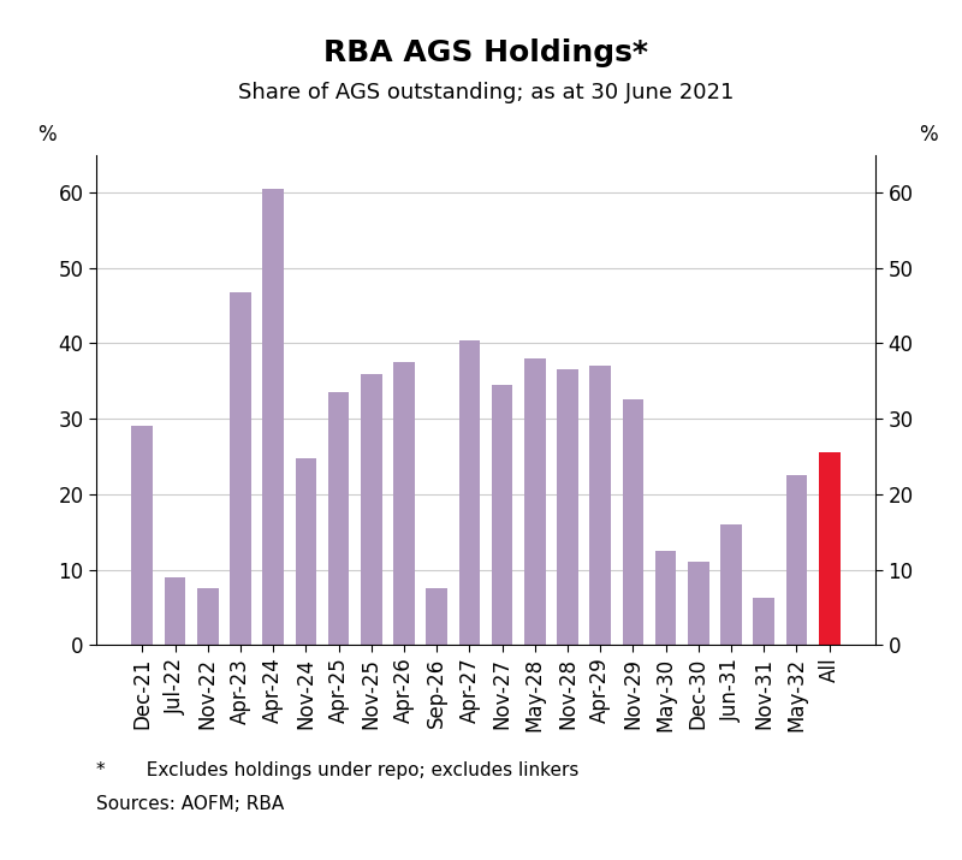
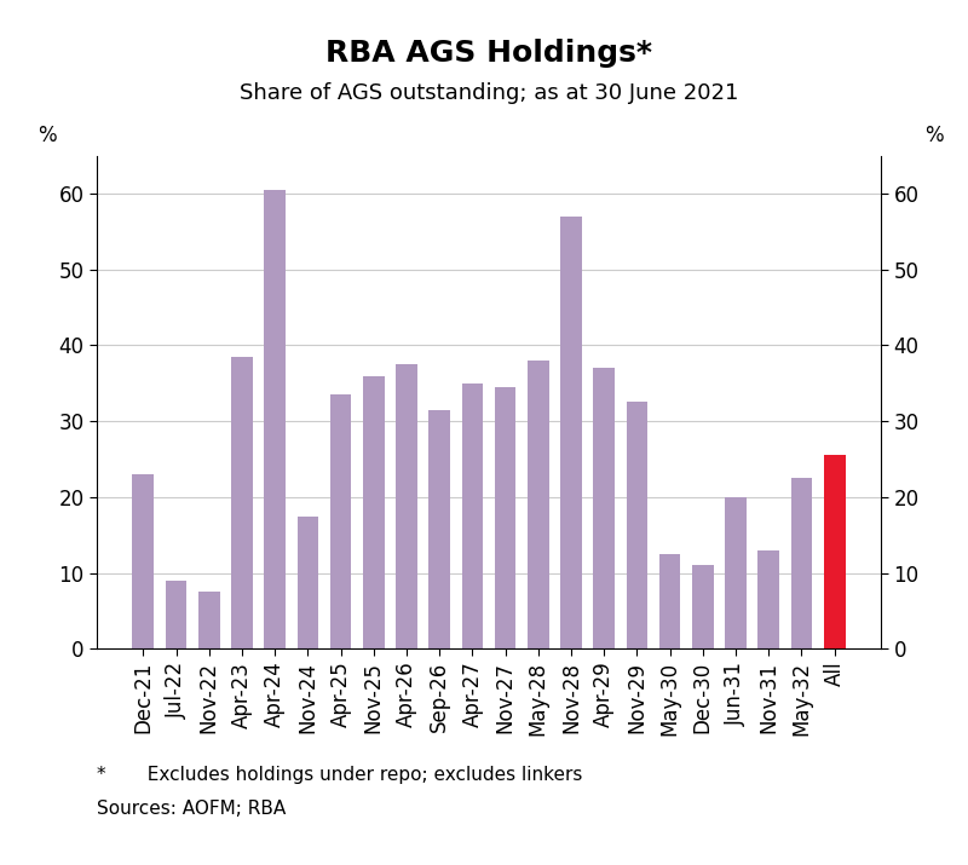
Dec-21: 29.0 -> 23.0
Apr-23: 46.8 -> 38.5
Nov-24: 24.8 -> 17.5
Sep-26: 7.6 -> 31.5
Apr-27: 40.4 -> 35.0
Nov-28: 36.6 -> 57.0
Jun-31: 16.0 -> 20.0
Nov-31: 6.2 -> 13.0
